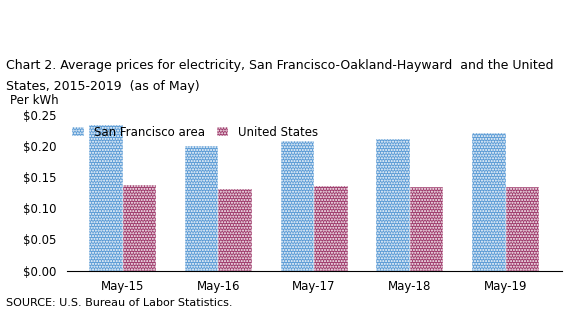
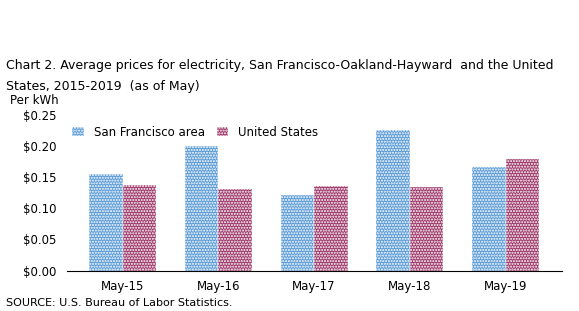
San Francisco area/May-15: $0.234 -> $0.156
San Francisco area/May-17: $0.209 -> $0.122
San Francisco area/May-18: $0.211 -> $0.226
San Francisco area/May-19: $0.221 -> $0.166
United States/May-19: $0.135 -> $0.180
